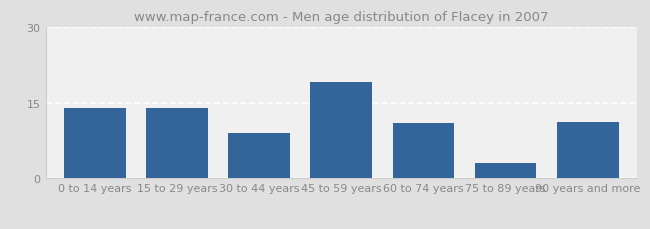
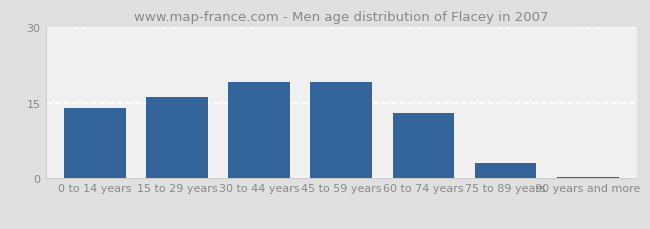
15 to 29 years: 14.0 -> 16.0
30 to 44 years: 9.0 -> 19.0
60 to 74 years: 11.0 -> 13.0
90 years and more: 11.2 -> 0.3
